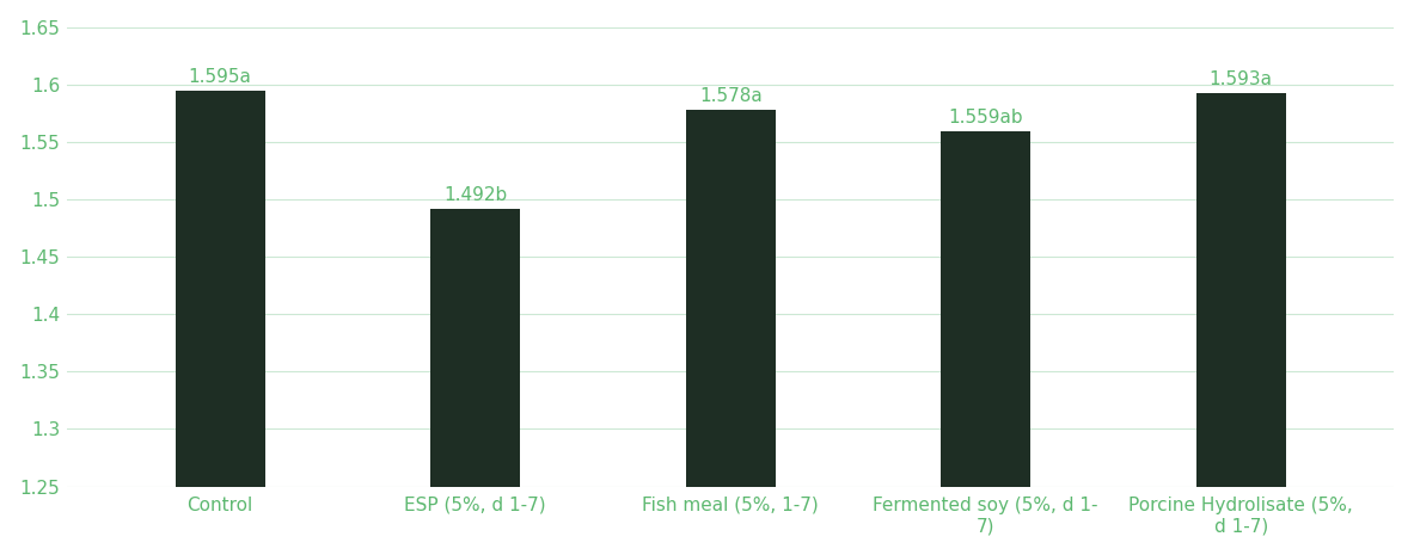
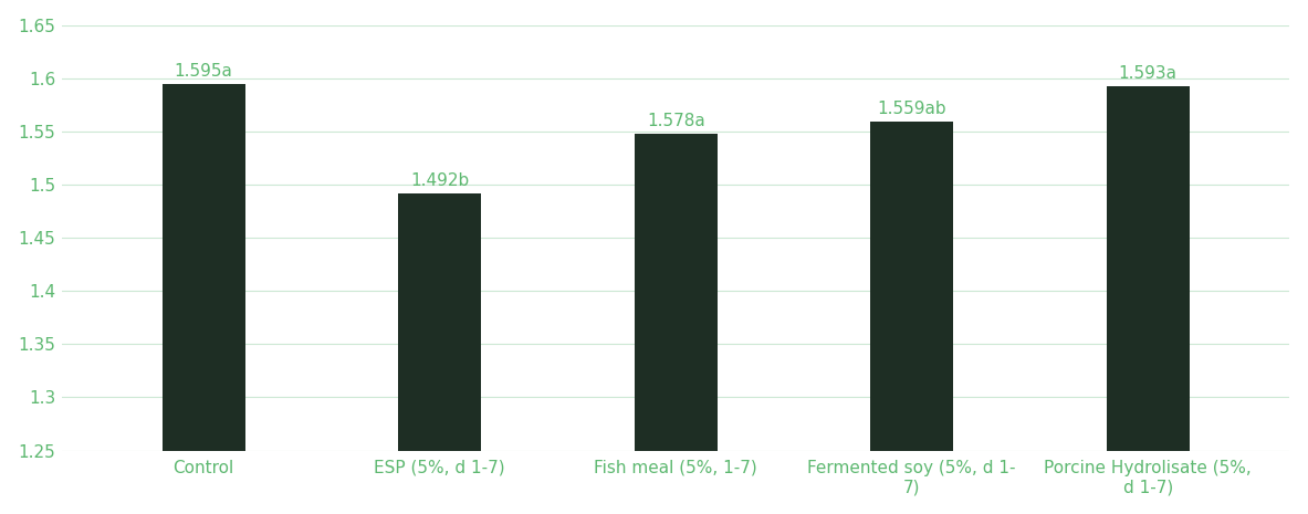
Fish meal (5%, 1-7): 1.578 -> 1.548
